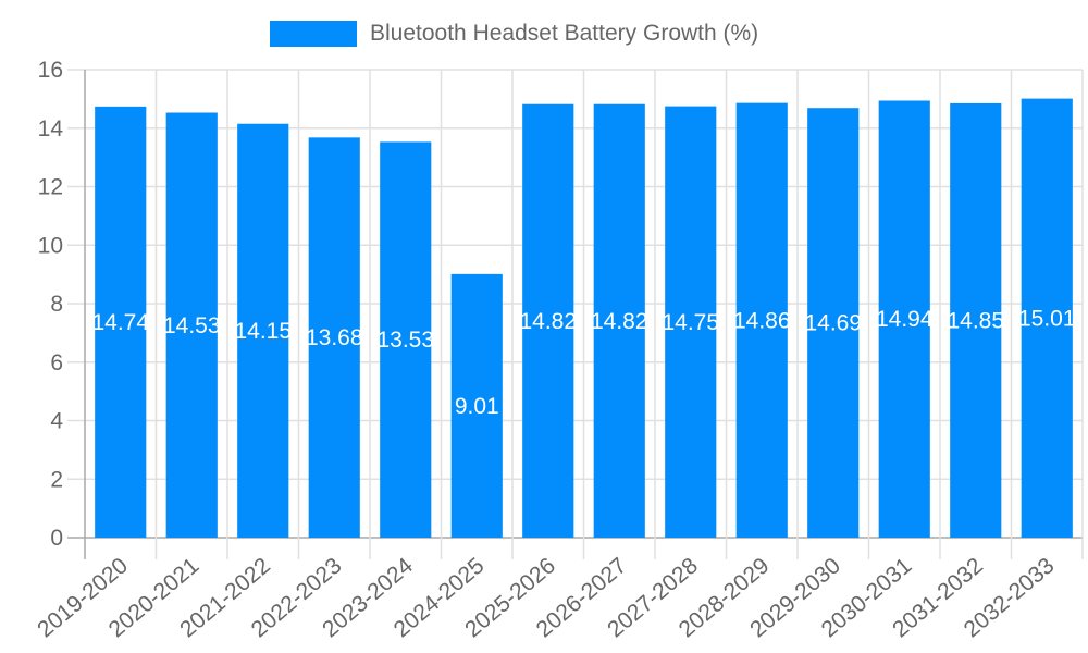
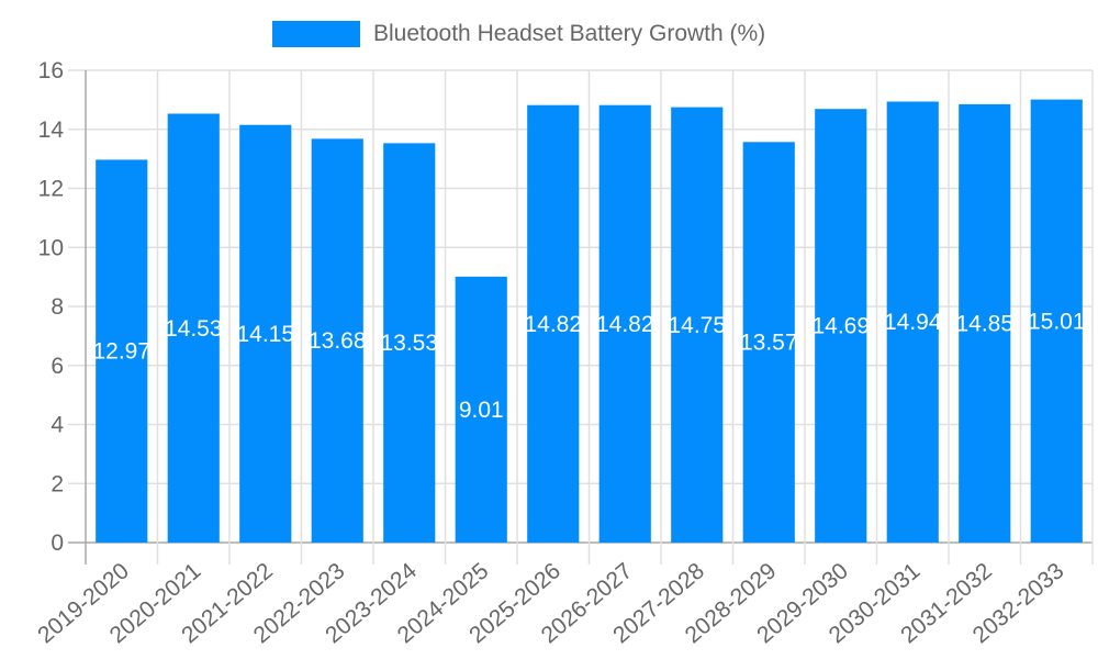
2019-2020: 14.74 -> 12.97
2028-2029: 14.86 -> 13.57
